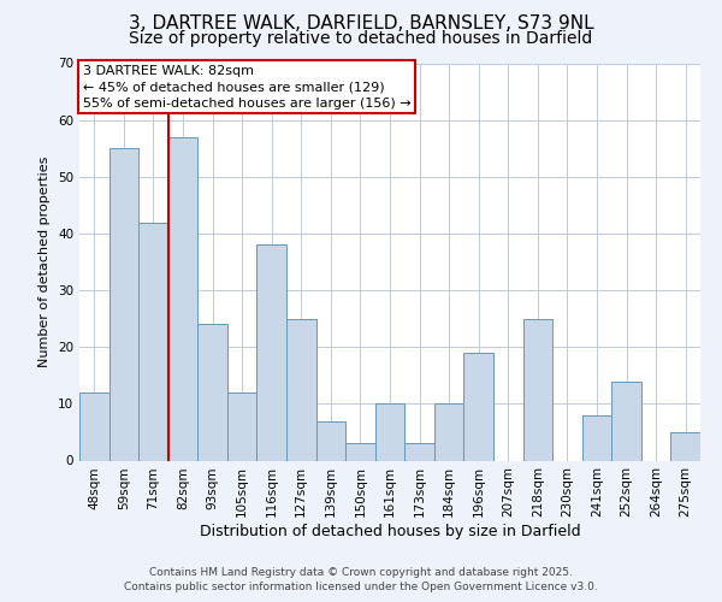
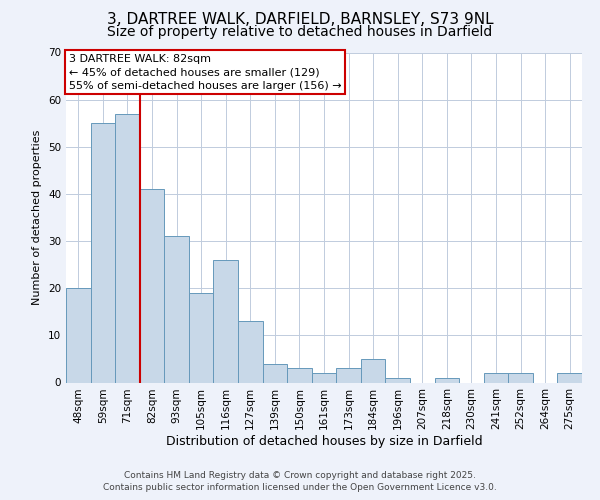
48sqm: 12 -> 20
71sqm: 42 -> 57
82sqm: 57 -> 41
93sqm: 24 -> 31
105sqm: 12 -> 19
116sqm: 38 -> 26
127sqm: 25 -> 13
139sqm: 7 -> 4
161sqm: 10 -> 2
184sqm: 10 -> 5
196sqm: 19 -> 1
218sqm: 25 -> 1
241sqm: 8 -> 2
252sqm: 14 -> 2
275sqm: 5 -> 2
